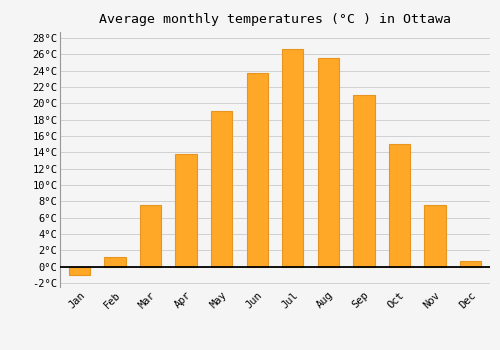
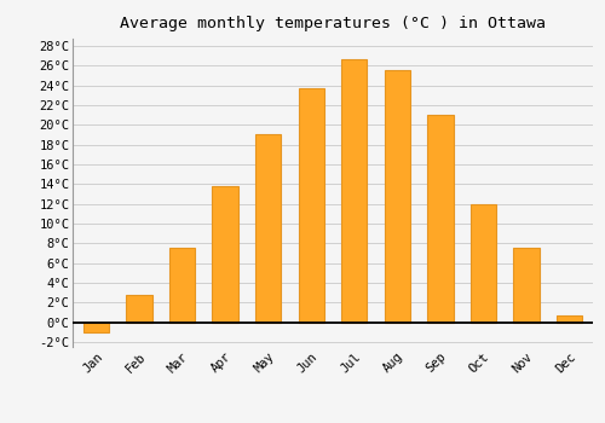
Feb: 1.2°C -> 2.8°C
Oct: 15.0°C -> 12.0°C
